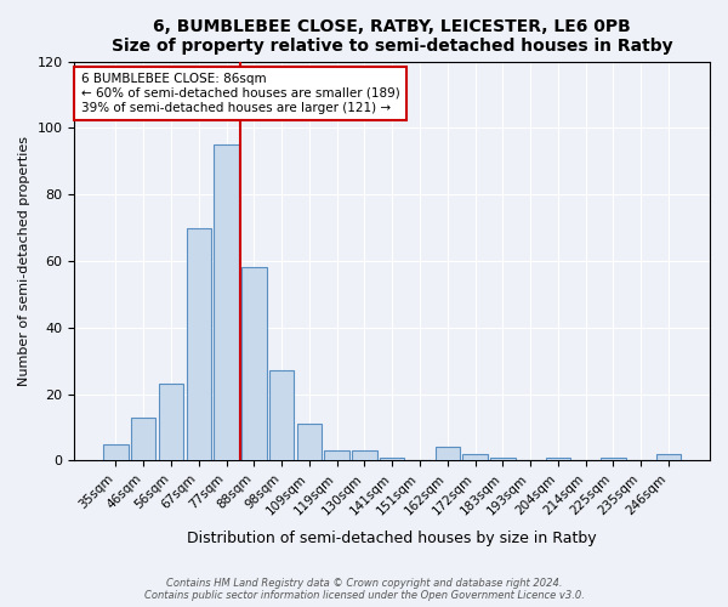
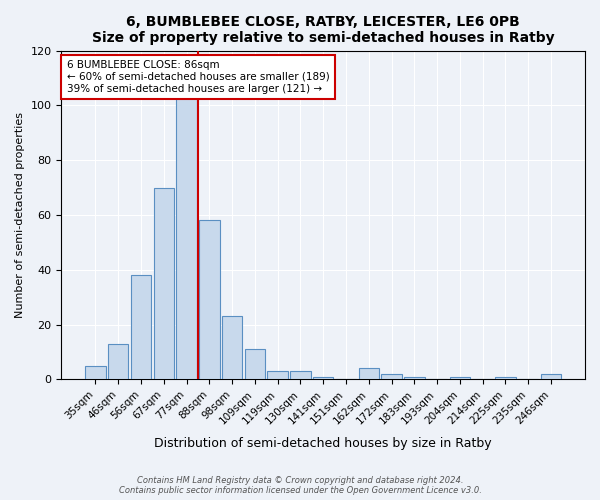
56sqm: 23 -> 38
77sqm: 95 -> 103
98sqm: 27 -> 23
